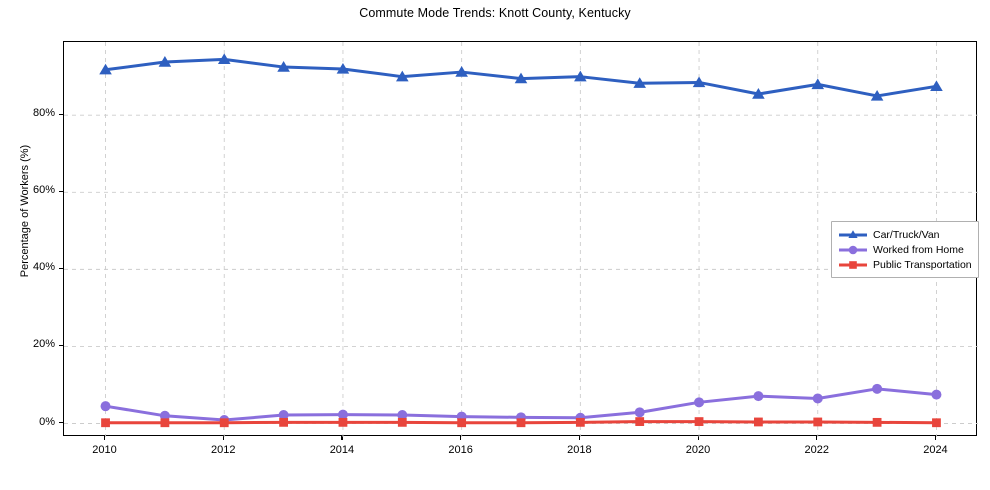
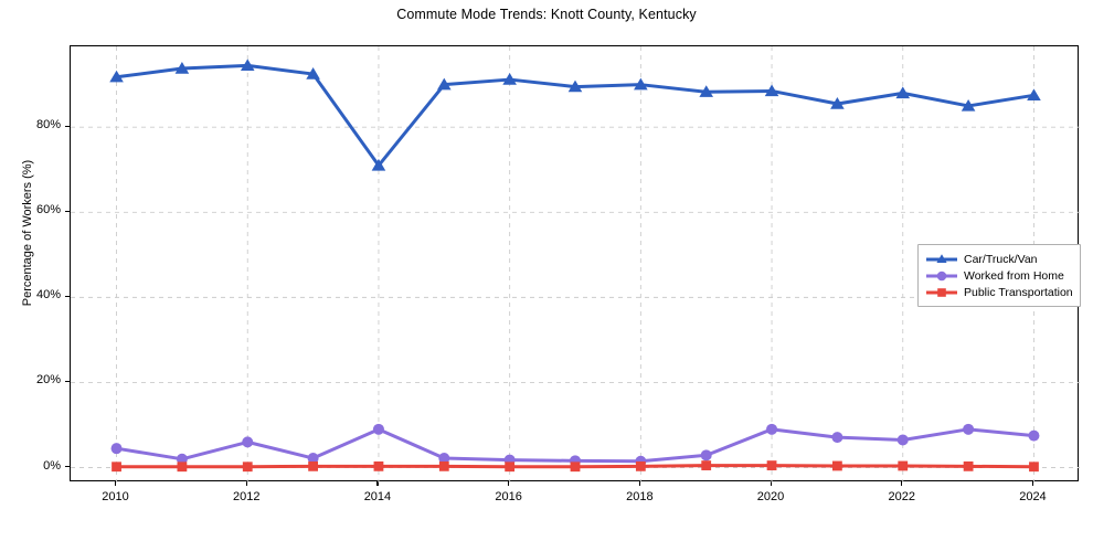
Worked from Home/2012: 1% -> 6%
Car/Truck/Van/2014: 92% -> 71%
Worked from Home/2014: 2% -> 9%
Worked from Home/2020: 6% -> 9%
